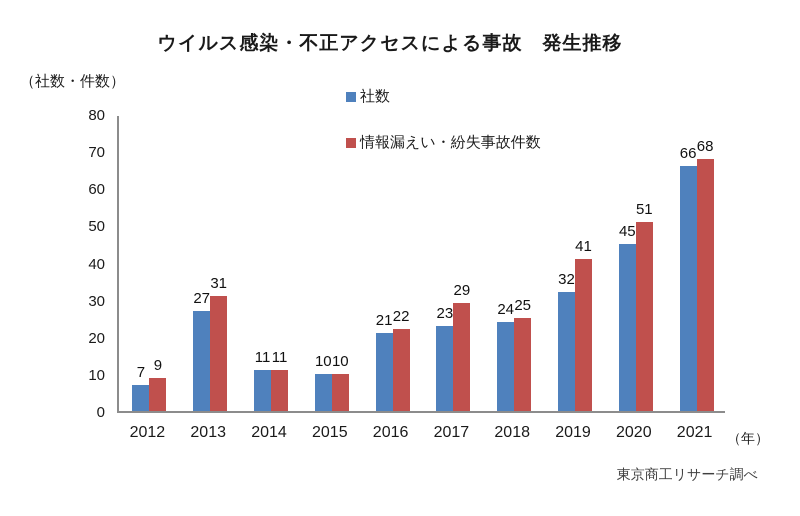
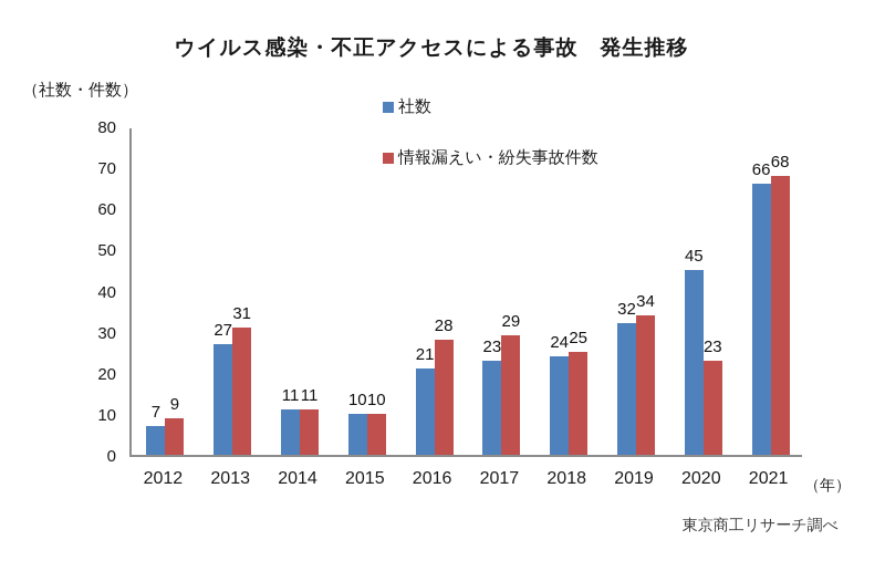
情報漏えい・紛失事故件数/2016: 22 -> 28
情報漏えい・紛失事故件数/2019: 41 -> 34
情報漏えい・紛失事故件数/2020: 51 -> 23
